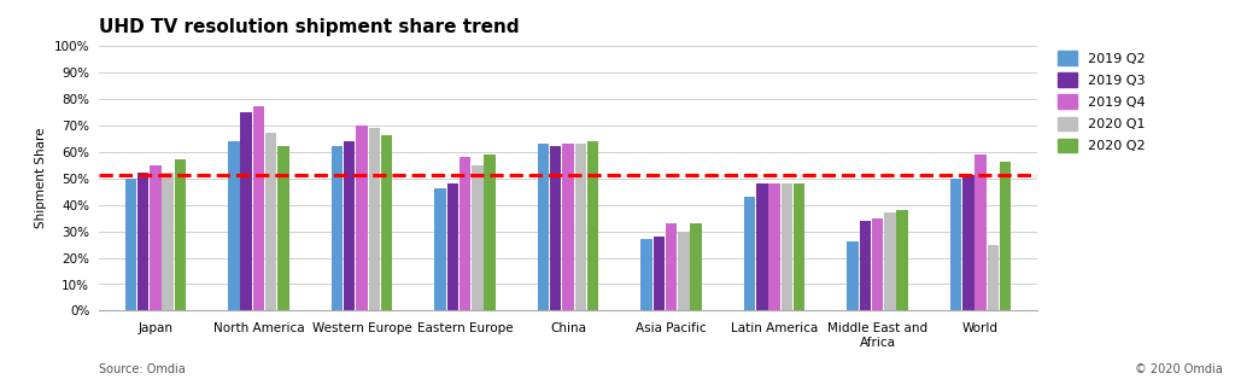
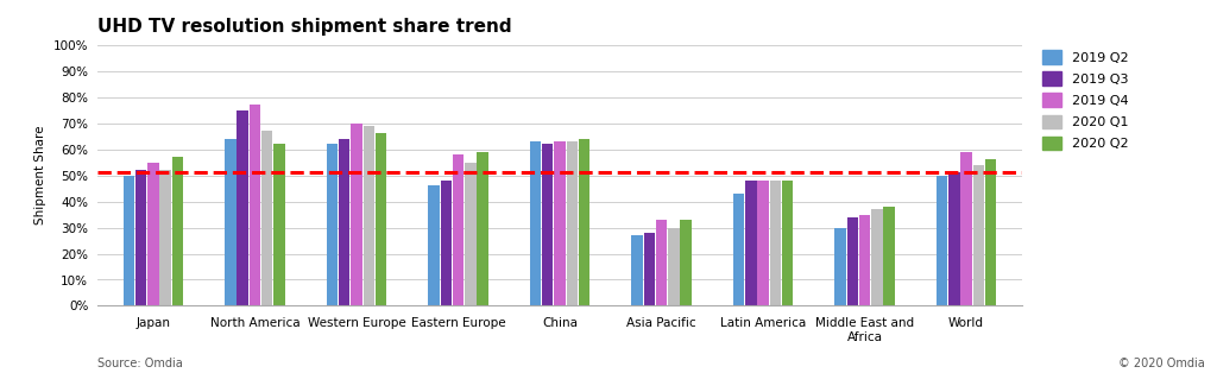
2019 Q2/Middle East and Africa: 26% -> 30%
2020 Q1/World: 25% -> 54%
